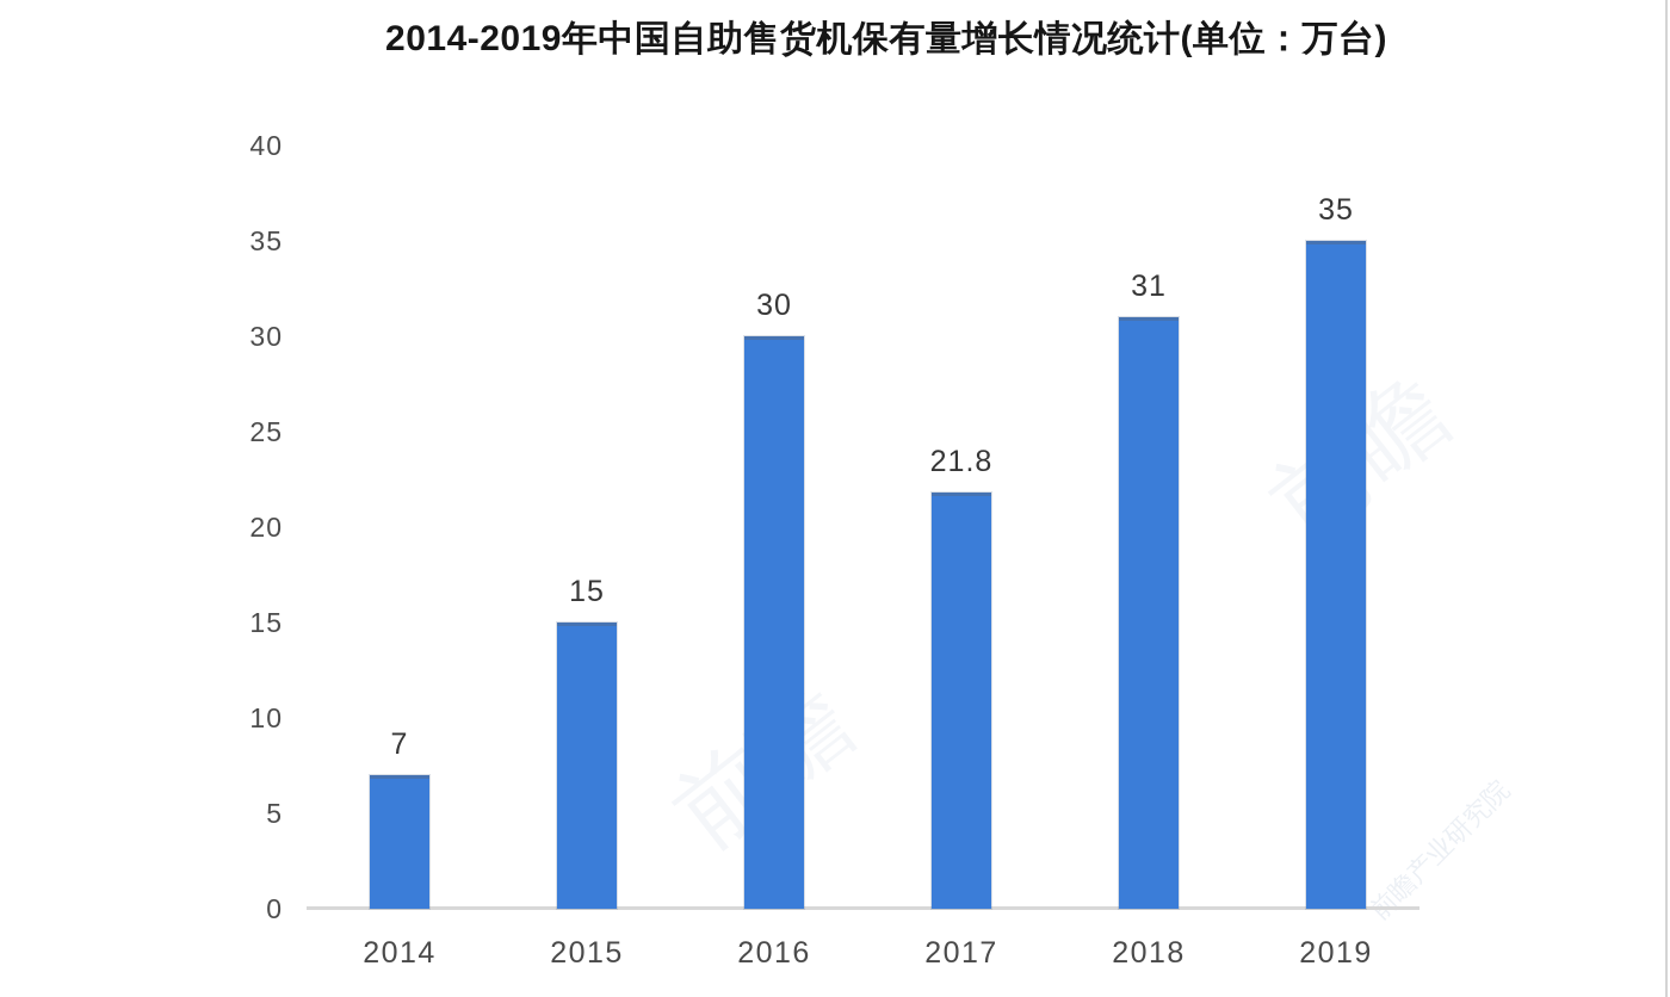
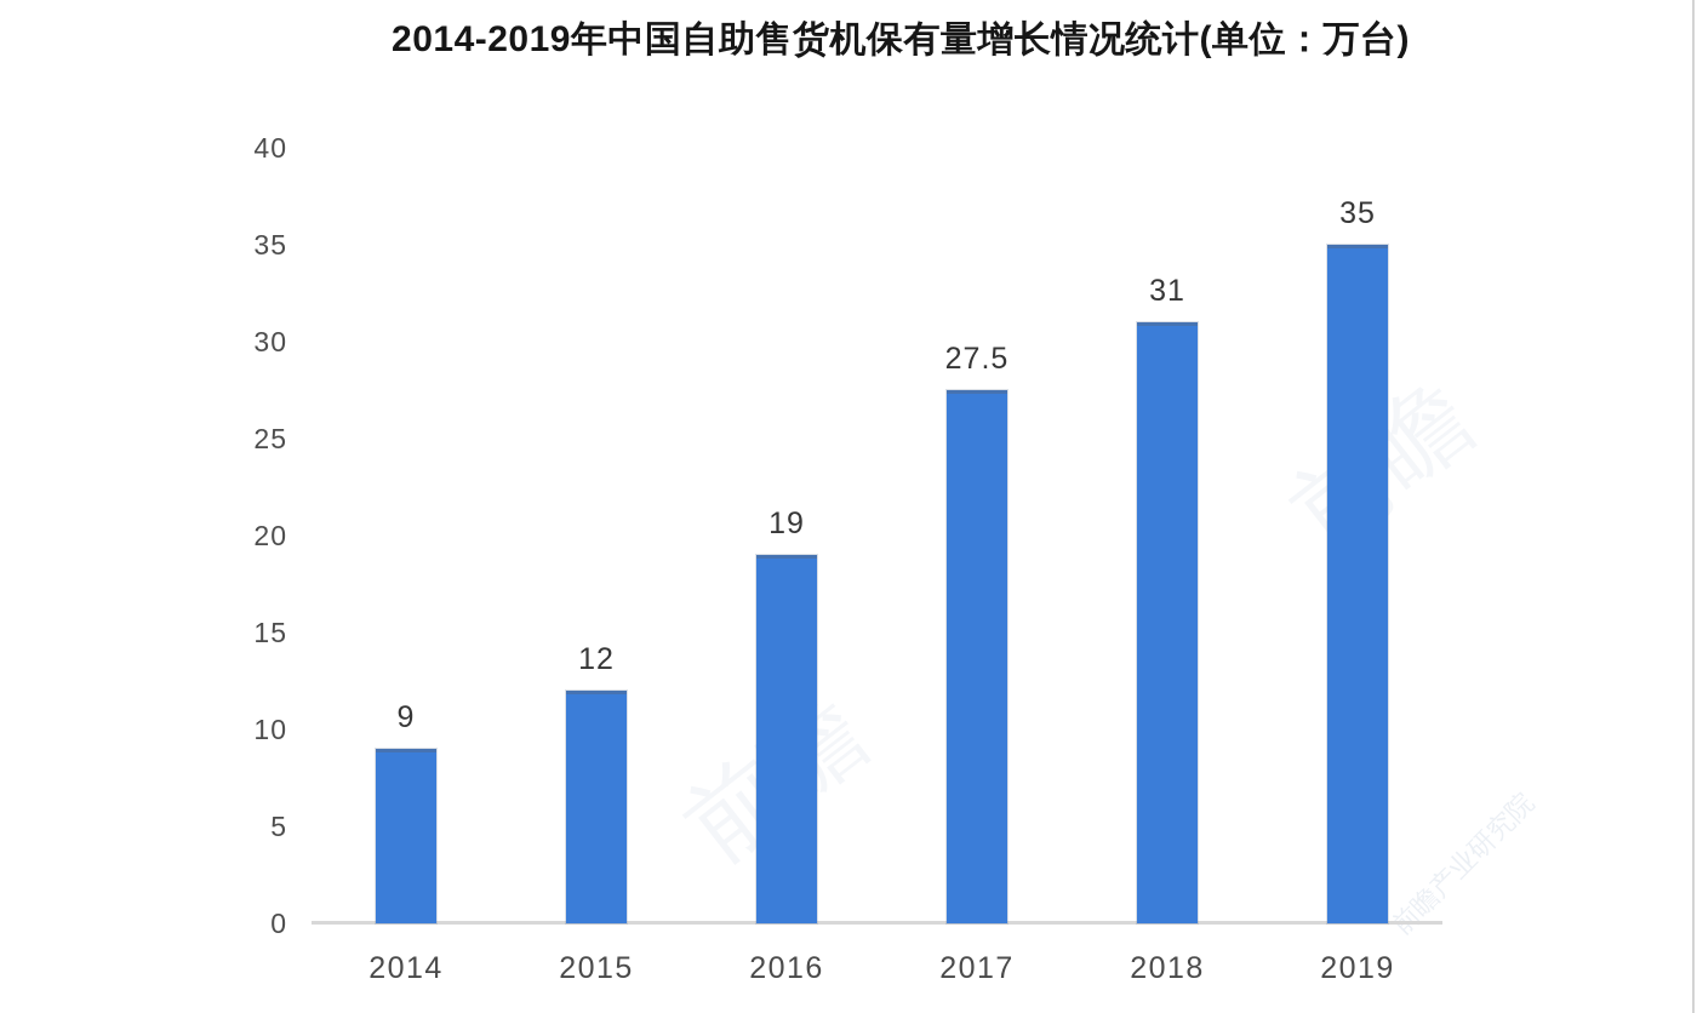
2014: 7 -> 9
2015: 15 -> 12
2016: 30 -> 19
2017: 21.8 -> 27.5
